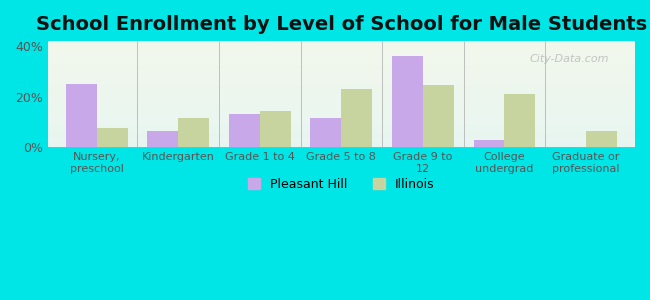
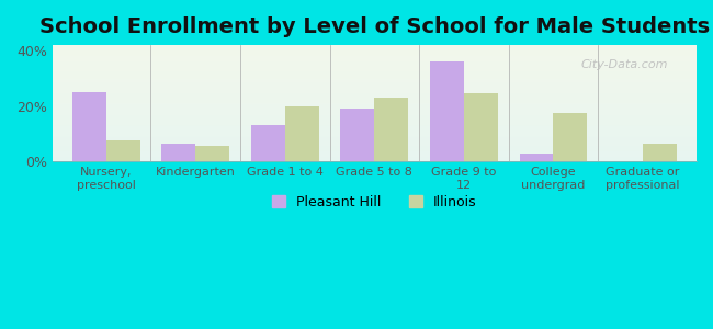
Illinois/Kindergarten: 11.5% -> 5.5%
Illinois/Grade 1 to 4: 14.5% -> 20.0%
Pleasant Hill/Grade 5 to 8: 11.5% -> 19.0%
Illinois/College undergrad: 21.0% -> 17.5%
